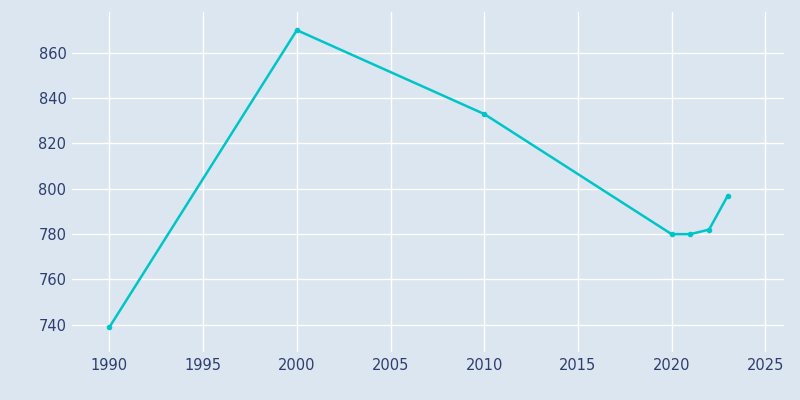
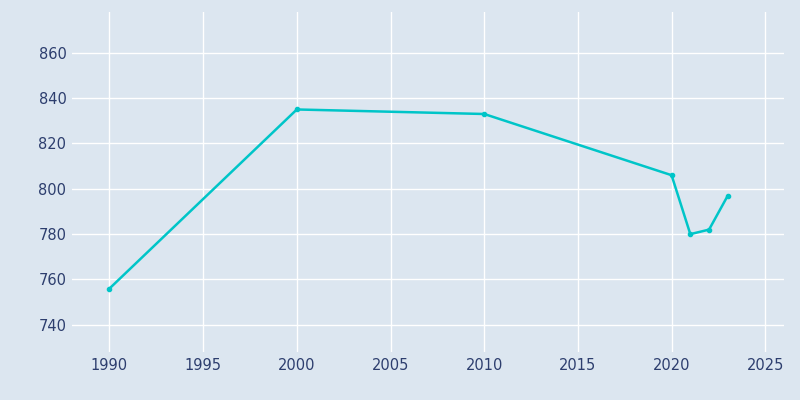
1990: 739 -> 756
2000: 870 -> 835
2020: 780 -> 806
